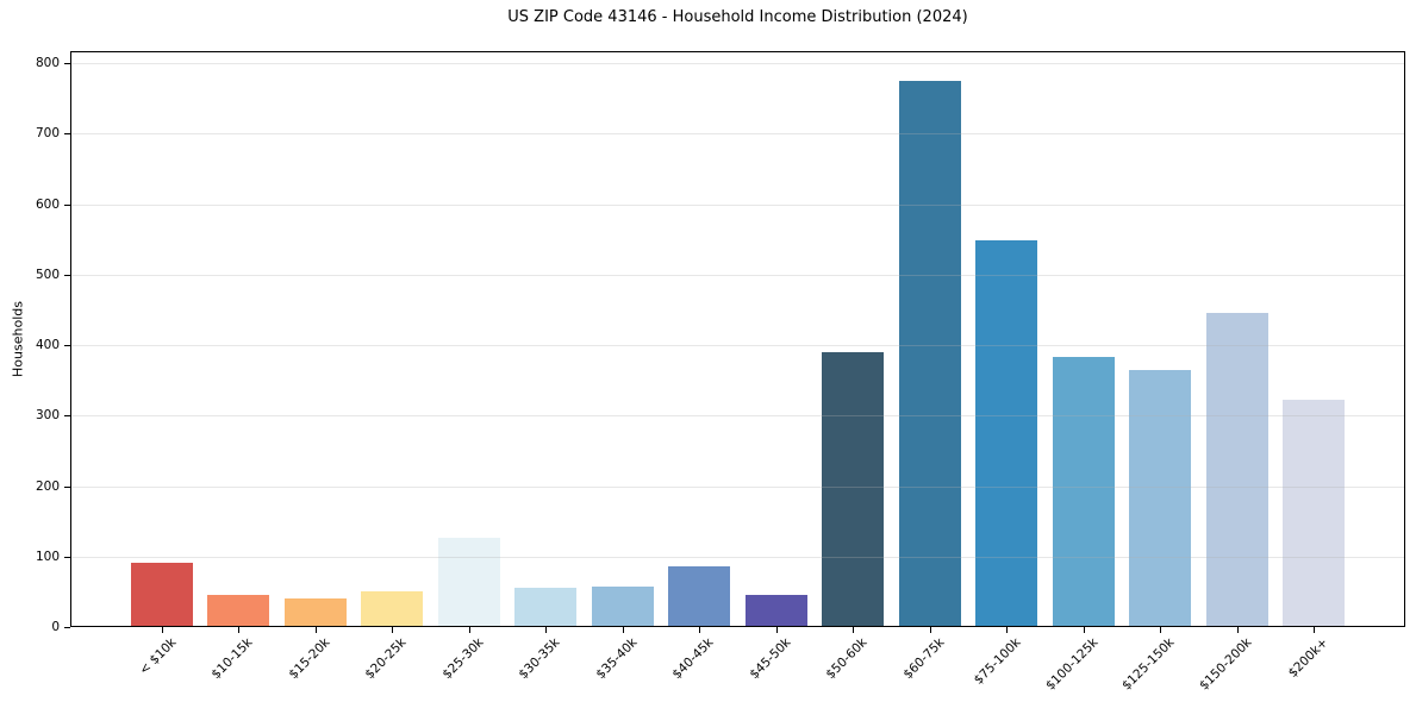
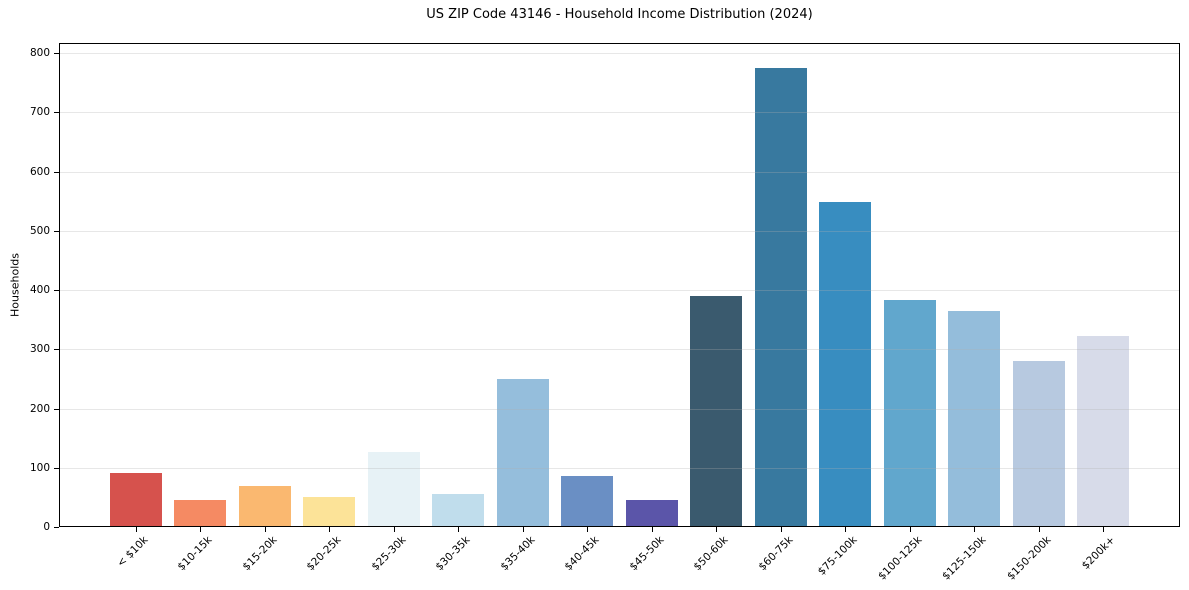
$15-20k: 40 -> 70
$35-40k: 60 -> 250
$150-200k: 450 -> 280
